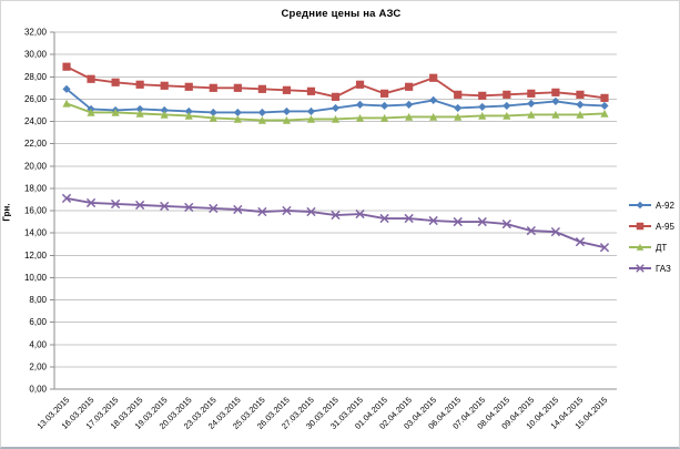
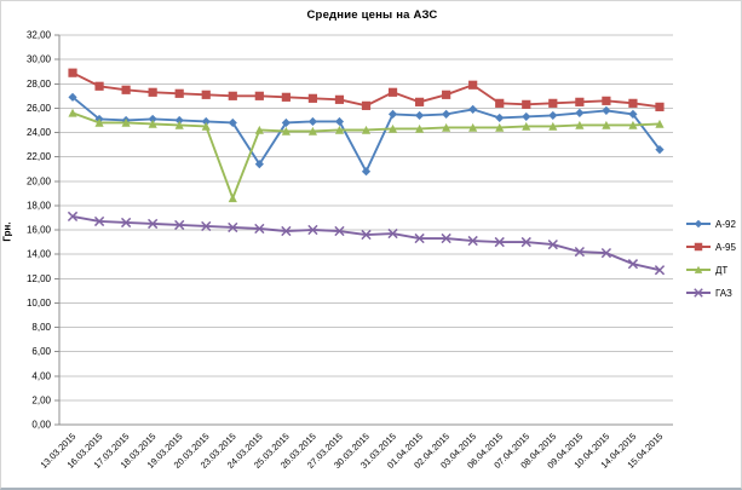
ДТ/23.03.2015: 24,3 -> 18,6
А-92/24.03.2015: 24,8 -> 21,4
А-92/30.03.2015: 25,2 -> 20,8
А-92/15.04.2015: 25,4 -> 22,6
